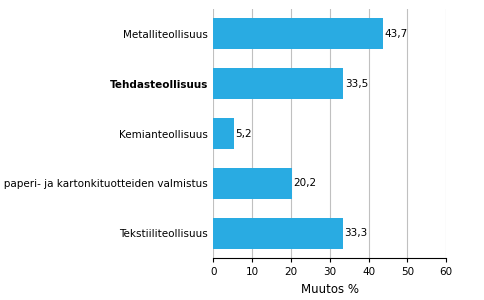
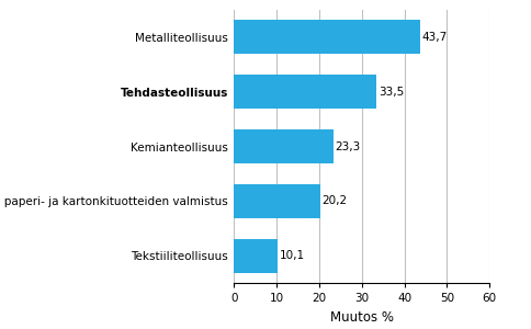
Kemianteollisuus: 5,2 -> 23,3
Tekstiiliteollisuus: 33,3 -> 10,1
